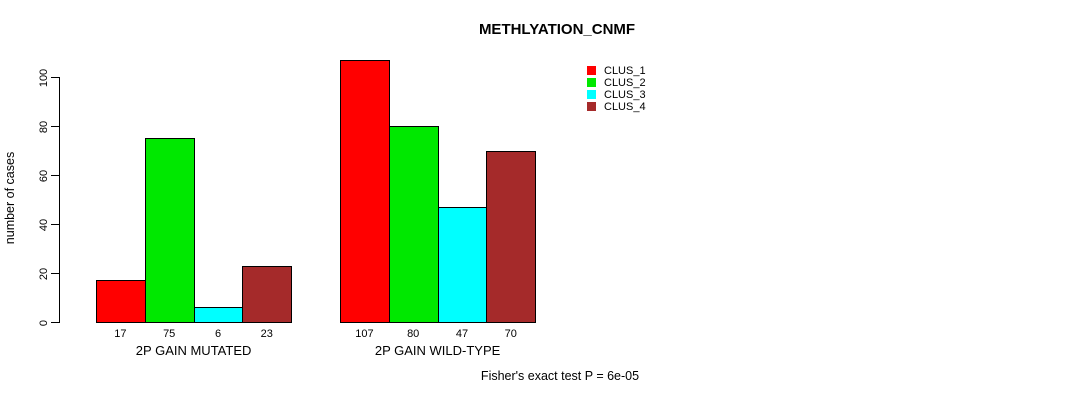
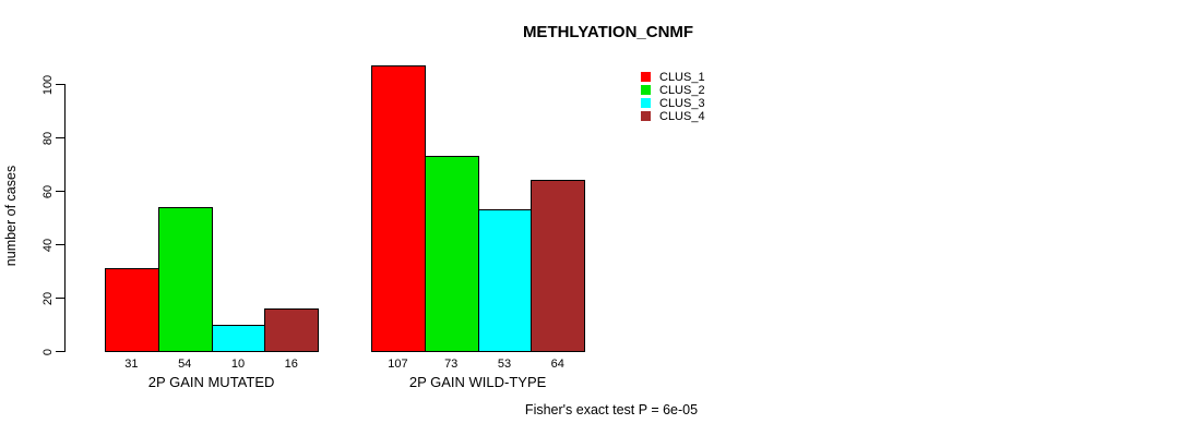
CLUS_1/2P GAIN MUTATED: 17 -> 31
CLUS_2/2P GAIN MUTATED: 75 -> 54
CLUS_3/2P GAIN MUTATED: 6 -> 10
CLUS_4/2P GAIN MUTATED: 23 -> 16
CLUS_2/2P GAIN WILD-TYPE: 80 -> 73
CLUS_3/2P GAIN WILD-TYPE: 47 -> 53
CLUS_4/2P GAIN WILD-TYPE: 70 -> 64
